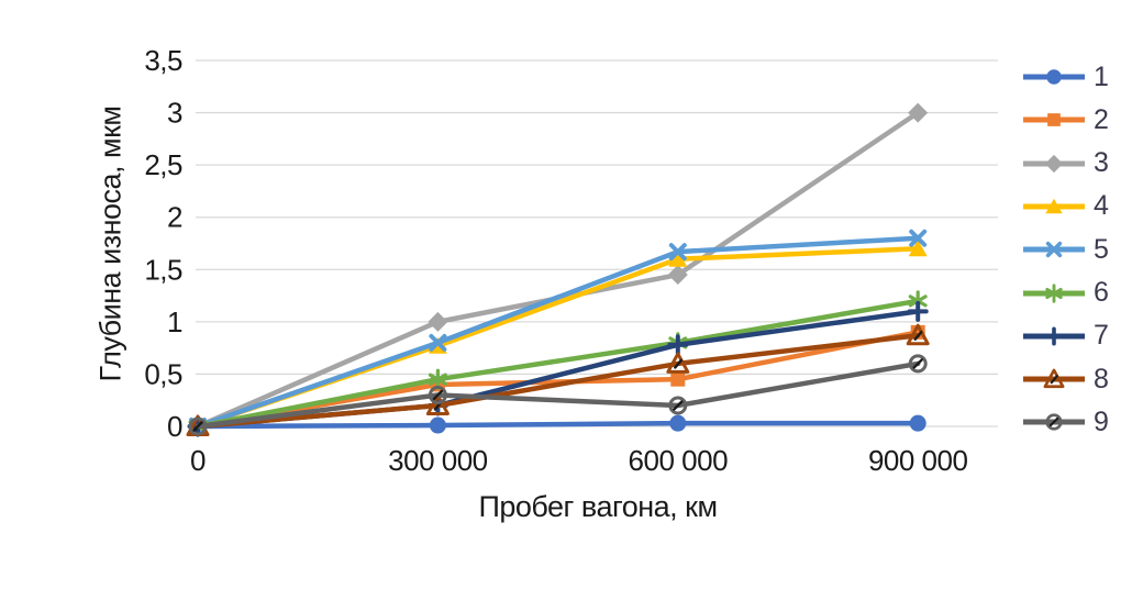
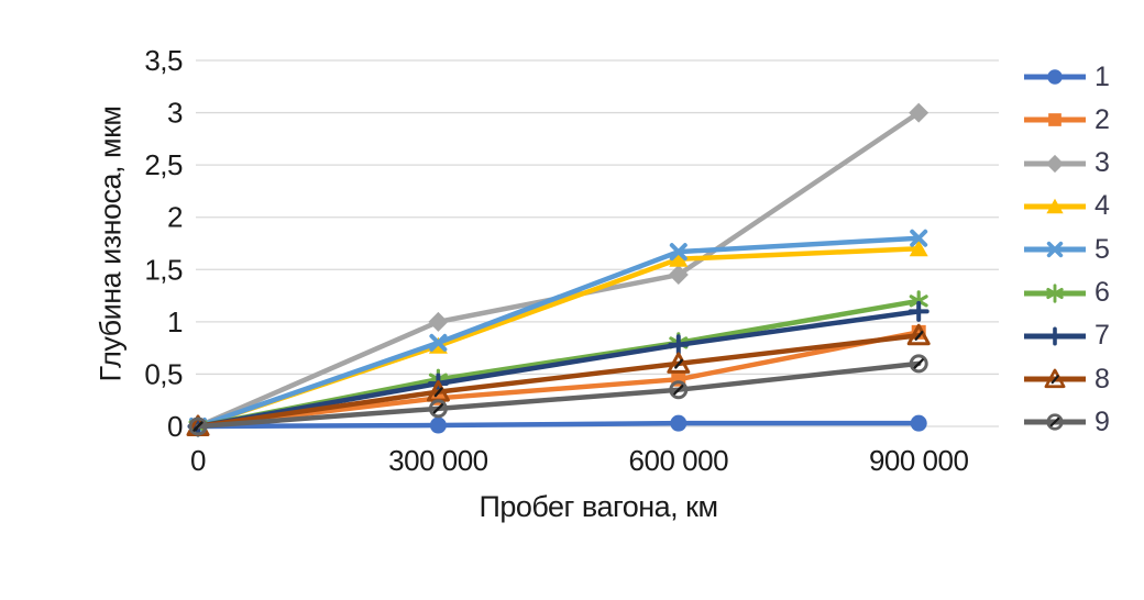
2/300000: 0.4 -> 0.3
7/300000: 0.2 -> 0.4
8/300000: 0.2 -> 0.3
9/300000: 0.3 -> 0.2
9/600000: 0.2 -> 0.3
